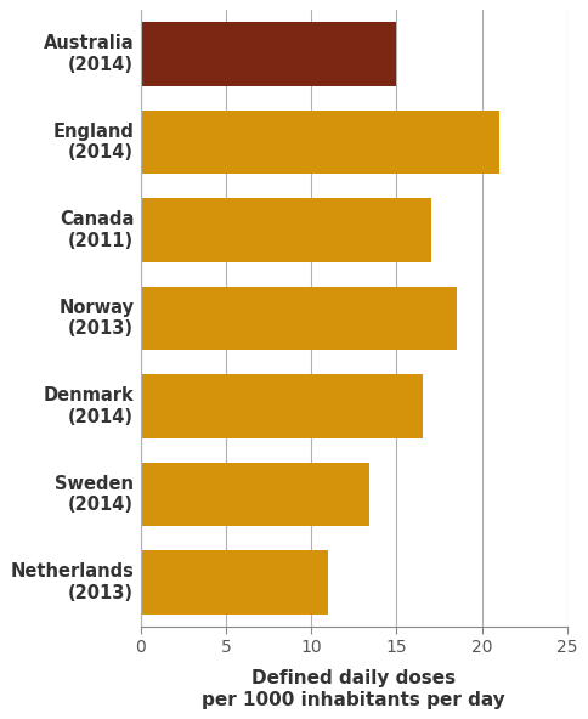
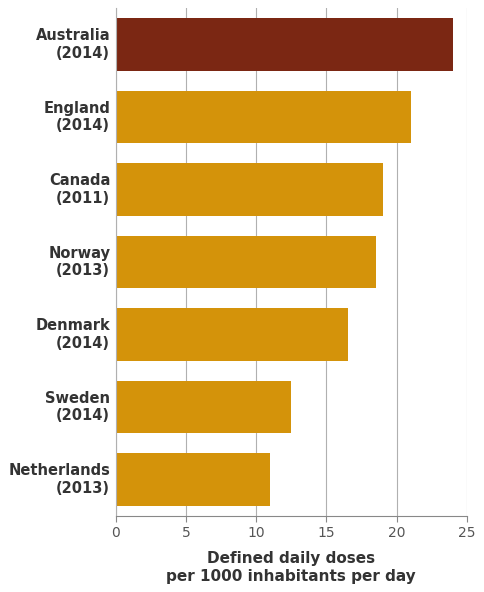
Australia (2014): 15.0 -> 24.0
Canada (2011): 17.0 -> 19.0
Sweden (2014): 13.4 -> 12.5
